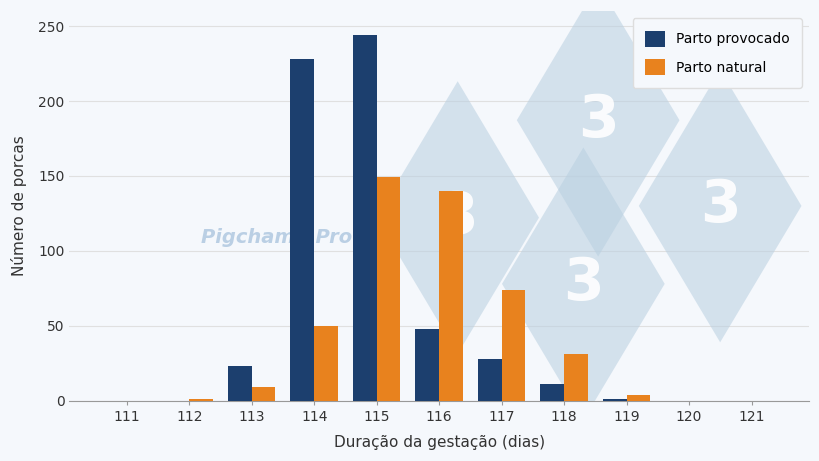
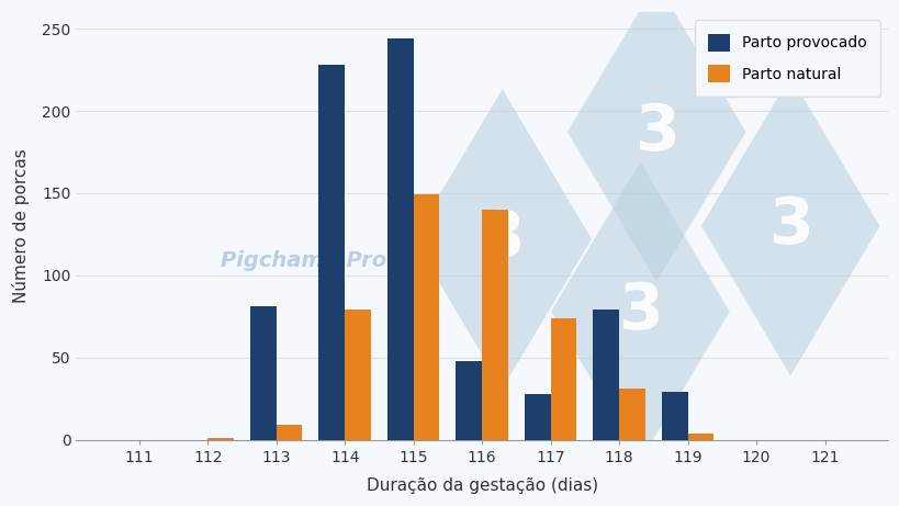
Parto provocado/113: 23 -> 81
Parto natural/114: 50 -> 79
Parto provocado/118: 11 -> 79
Parto provocado/119: 1 -> 29
